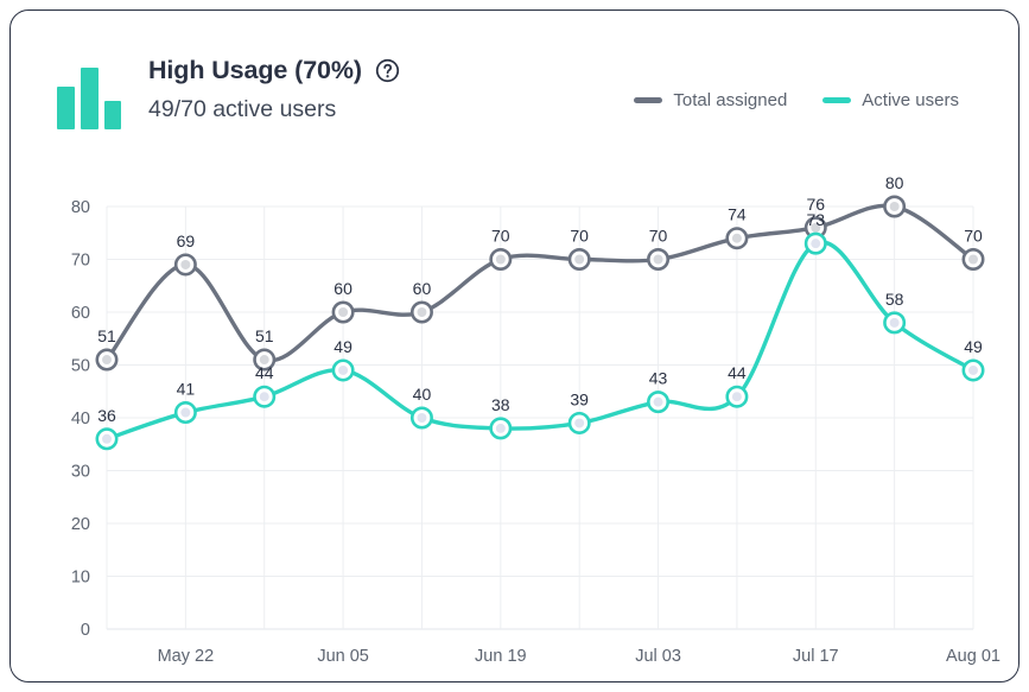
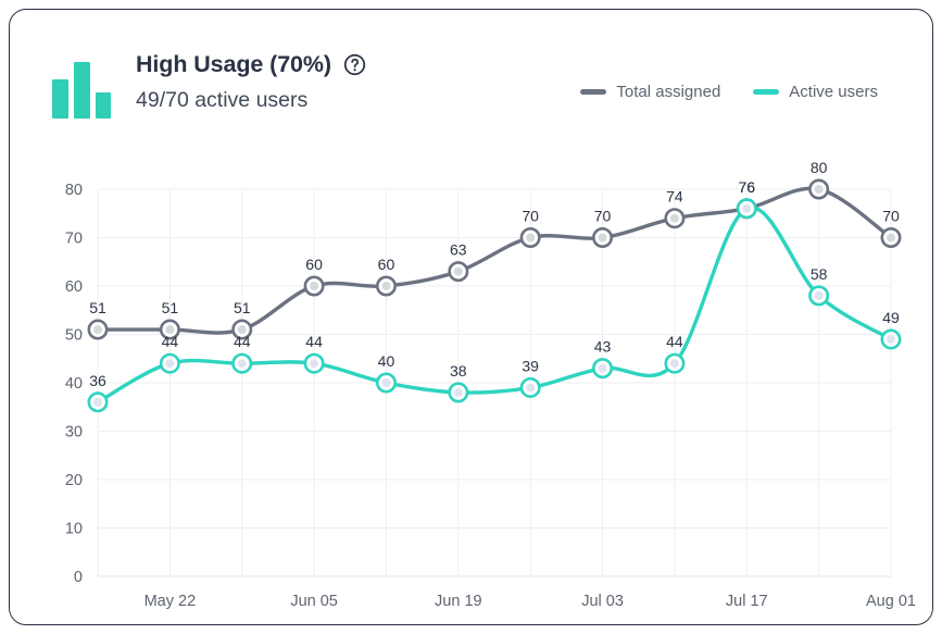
Total assigned/May 22: 69 -> 51
Active users/May 22: 41 -> 44
Active users/Jun 05: 49 -> 44
Total assigned/Jun 19: 70 -> 63
Active users/Jul 17: 73 -> 76
